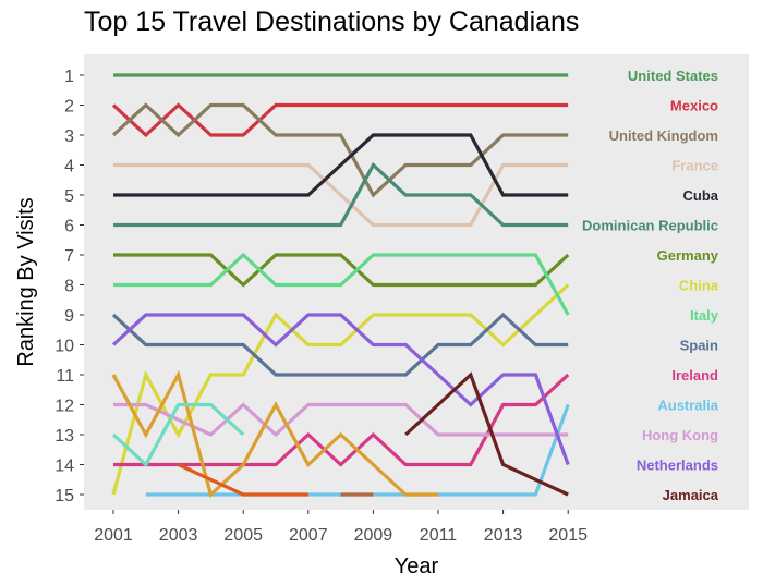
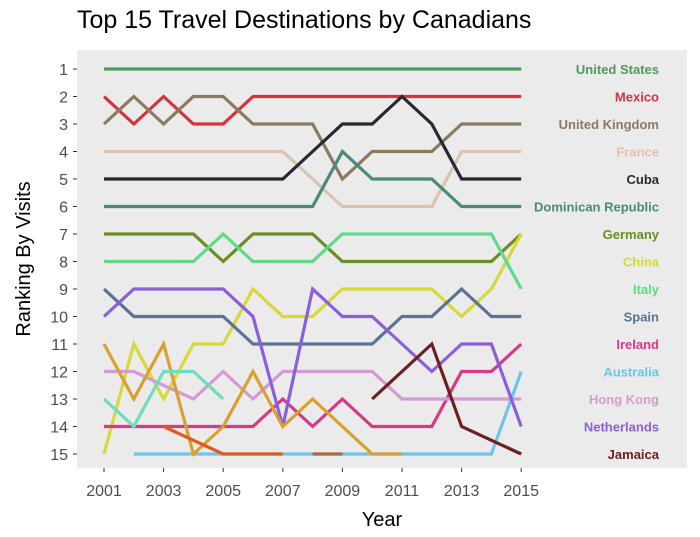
Netherlands/2007: 9 -> 14
Cuba/2011: 3 -> 2
China/2015: 8 -> 7
